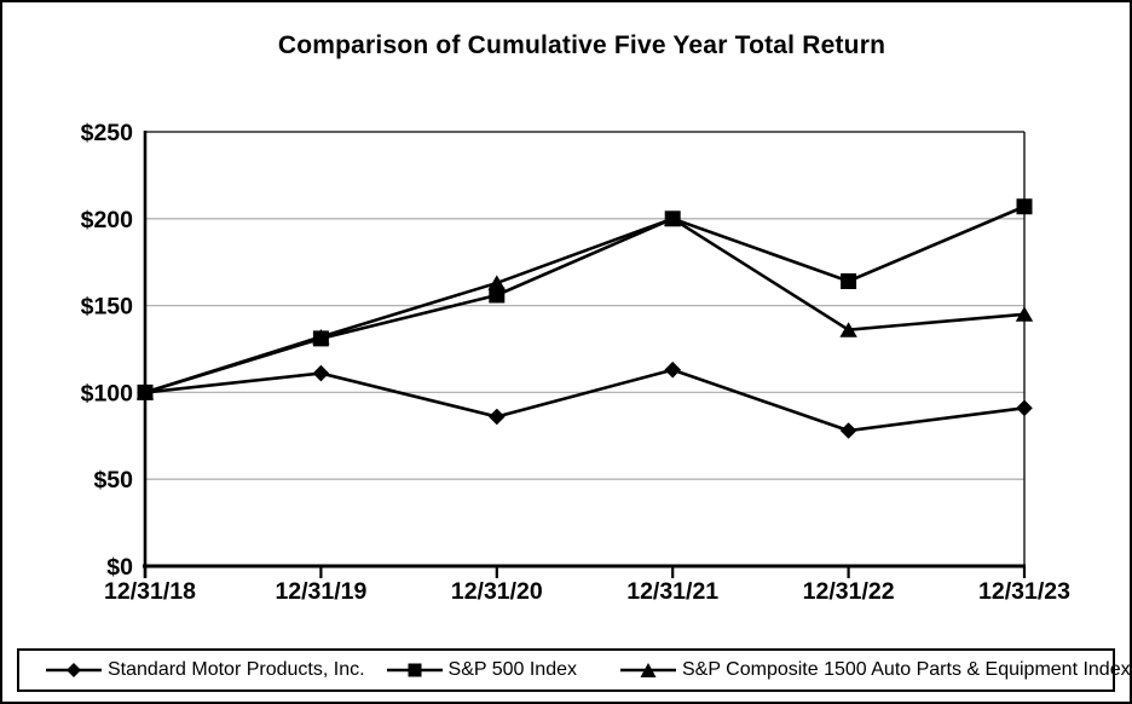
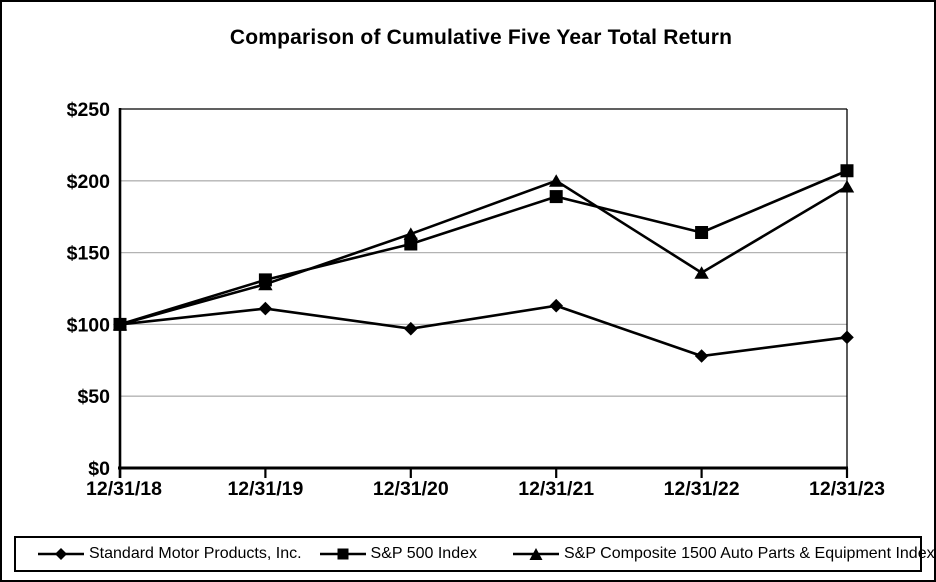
S&P Composite 1500 Auto Parts & Equipment Index/12/31/19: $132 -> $128
Standard Motor Products, Inc./12/31/20: $86 -> $97
S&P 500 Index/12/31/21: $200 -> $189
S&P Composite 1500 Auto Parts & Equipment Index/12/31/23: $145 -> $196
